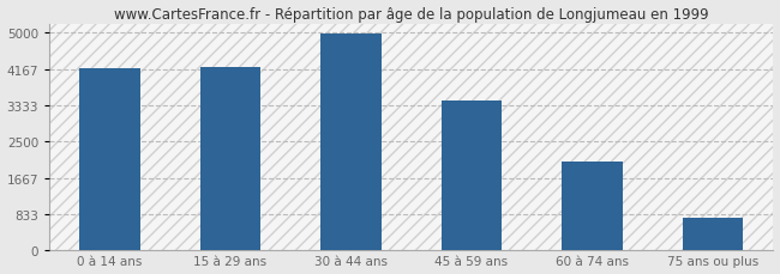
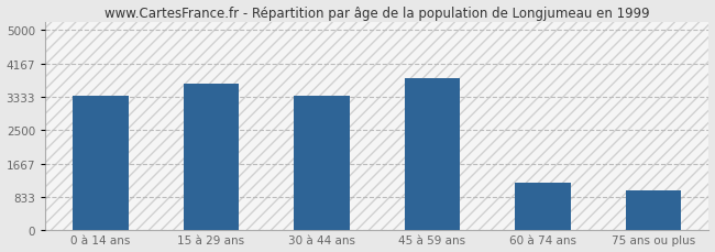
0 à 14 ans: 4180 -> 3350
15 à 29 ans: 4220 -> 3650
30 à 44 ans: 4970 -> 3350
45 à 59 ans: 3450 -> 3800
60 à 74 ans: 2050 -> 1200
75 ans ou plus: 760 -> 1000
